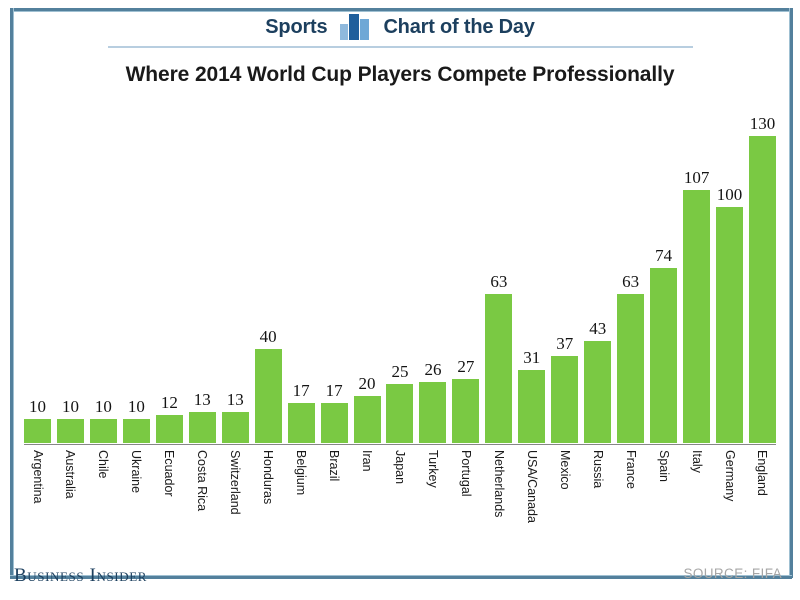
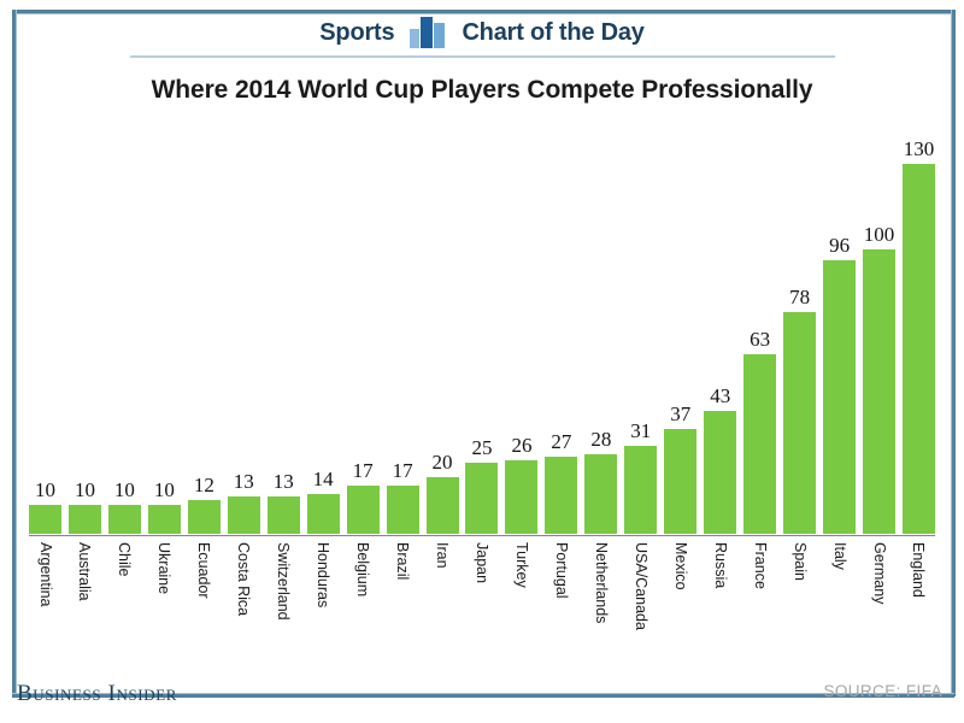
Honduras: 40 -> 14
Netherlands: 63 -> 28
Spain: 74 -> 78
Italy: 107 -> 96
